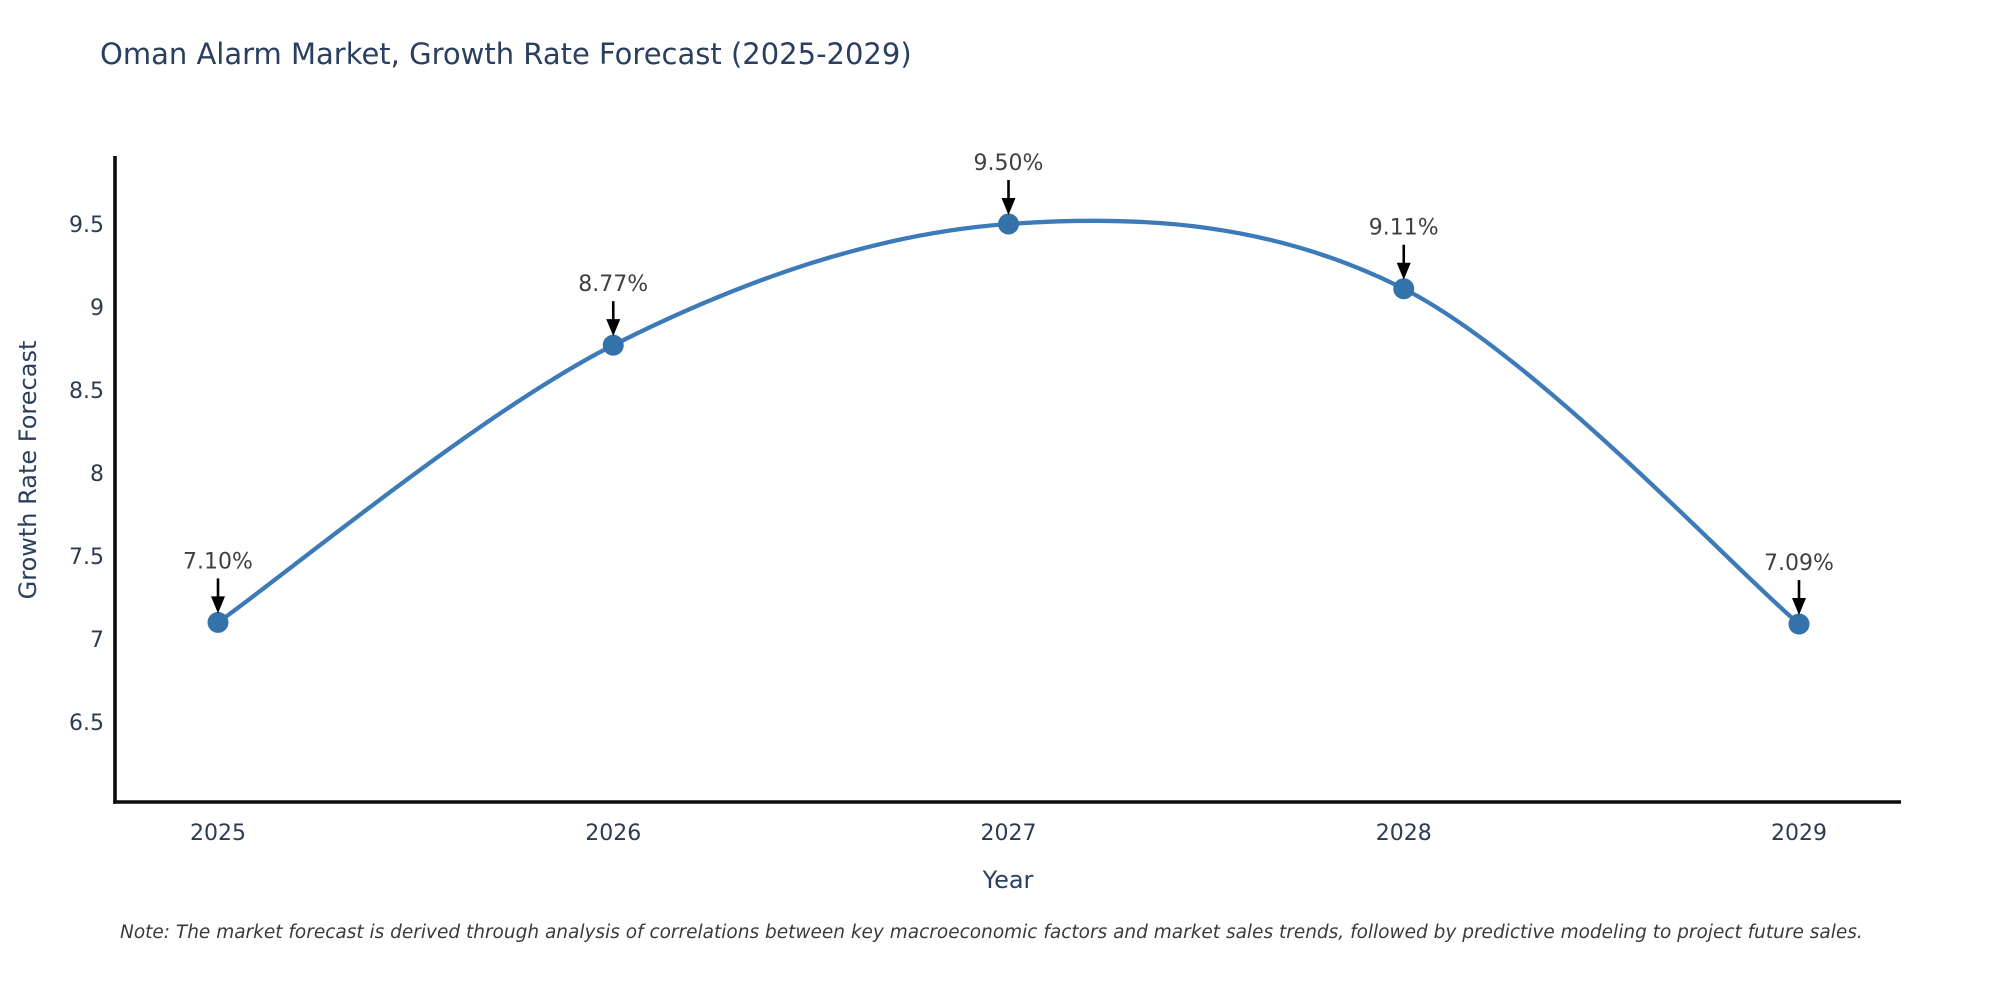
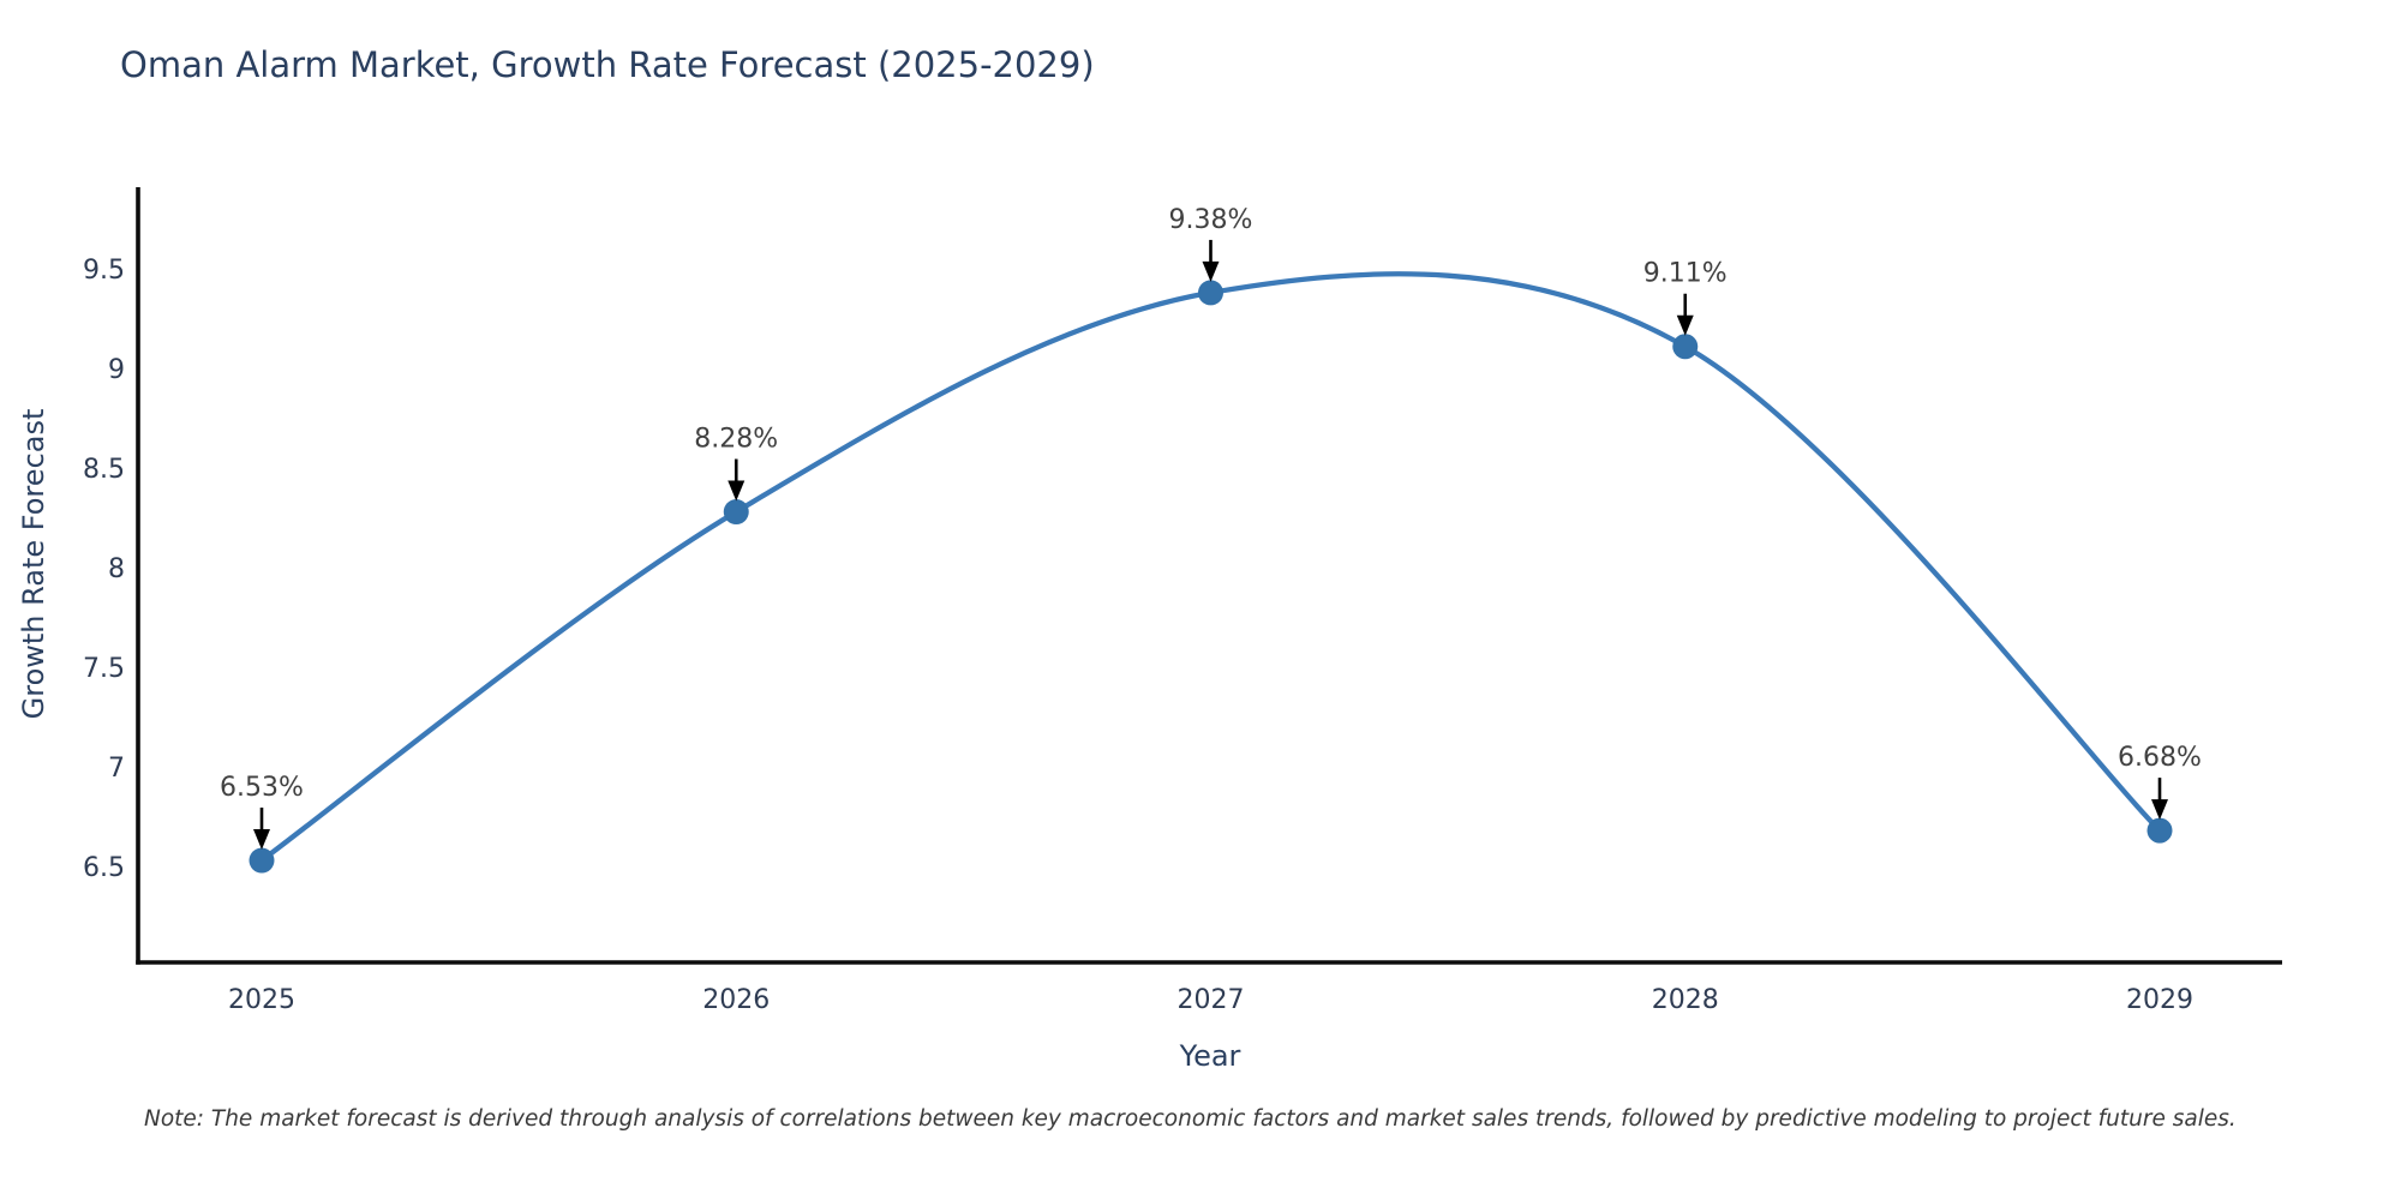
2025: 7.10% -> 6.53%
2026: 8.77% -> 8.28%
2027: 9.50% -> 9.38%
2029: 7.09% -> 6.68%
